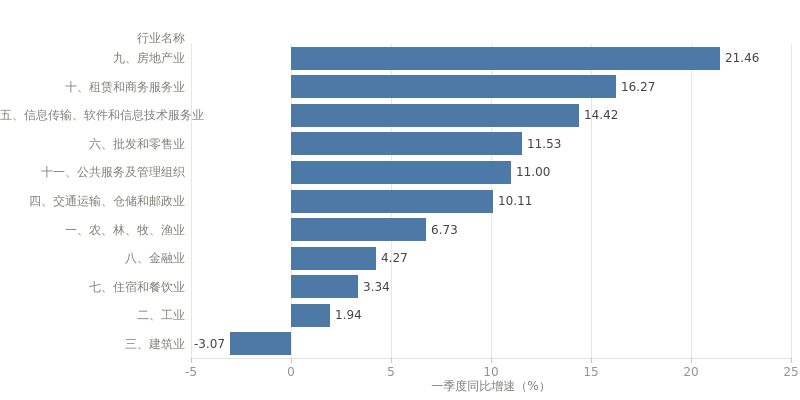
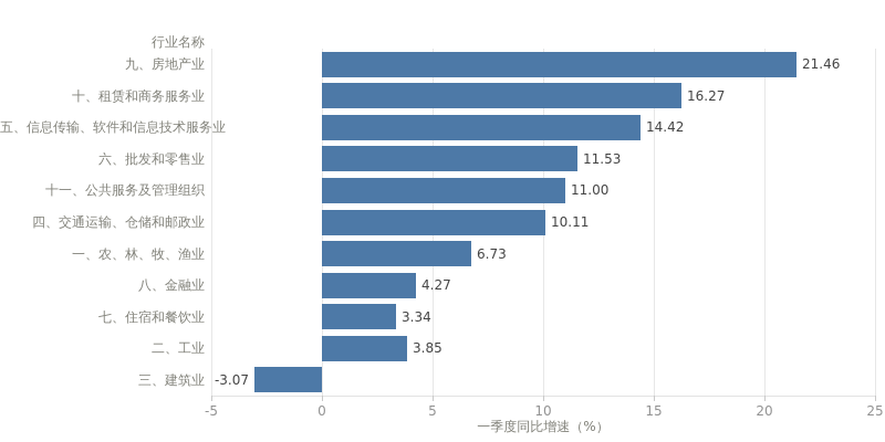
二、工业: 1.94 -> 3.85
